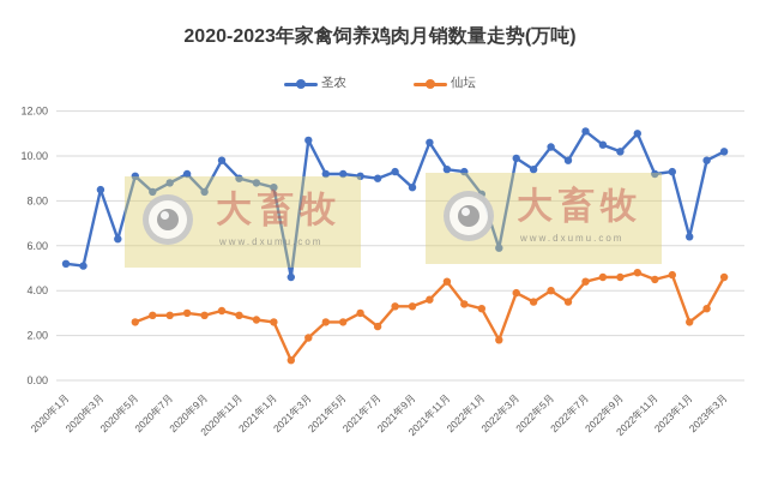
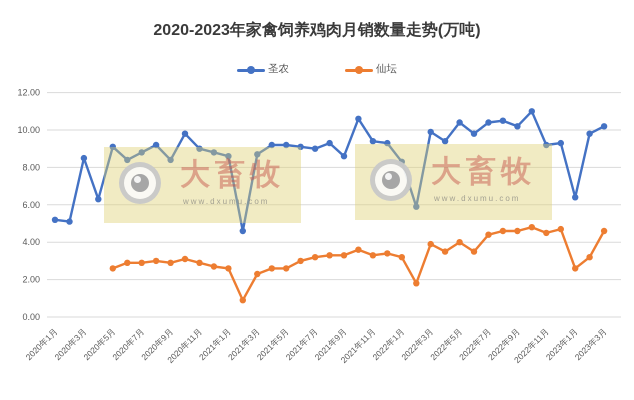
圣农/2021年3月: 10.7 -> 8.7
仙坛/2021年3月: 1.9 -> 2.3
仙坛/2021年7月: 2.4 -> 3.2
仙坛/2021年11月: 4.4 -> 3.3
圣农/2022年7月: 11.1 -> 10.4
